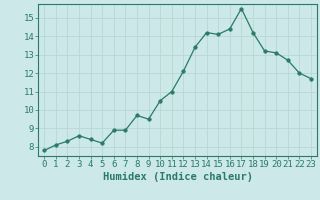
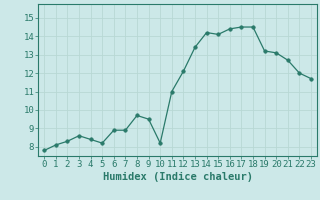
10: 10.5 -> 8.2
17: 15.5 -> 14.5
18: 14.2 -> 14.5
